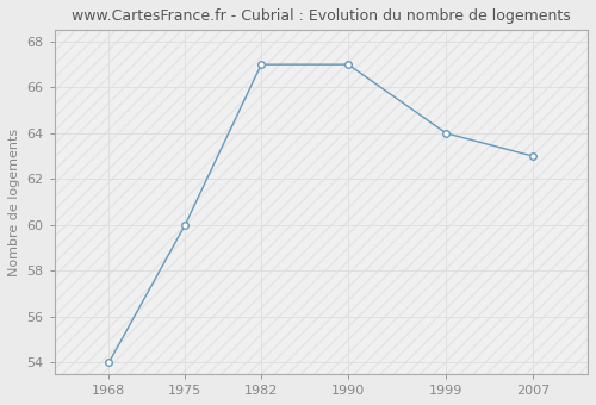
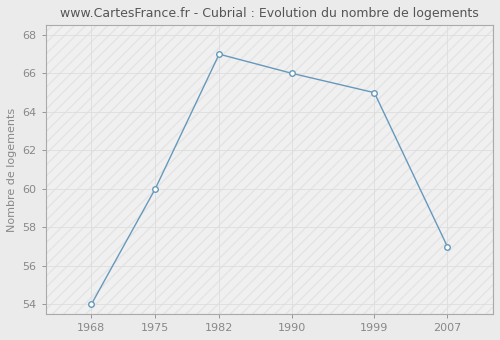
1990: 67 -> 66
1999: 64 -> 65
2007: 63 -> 57
